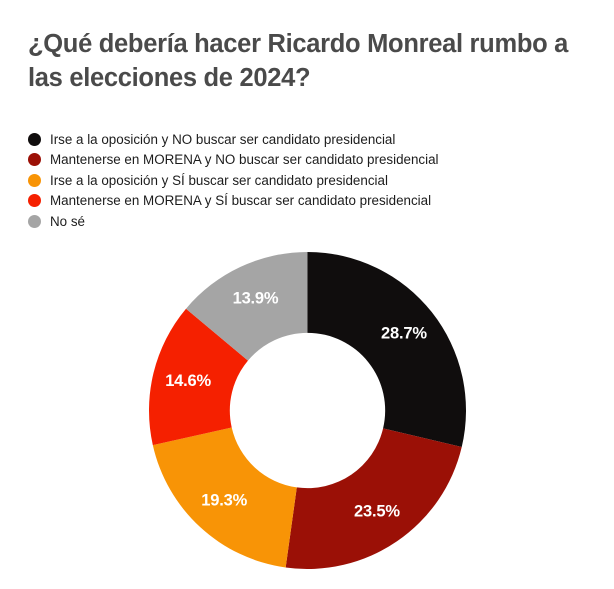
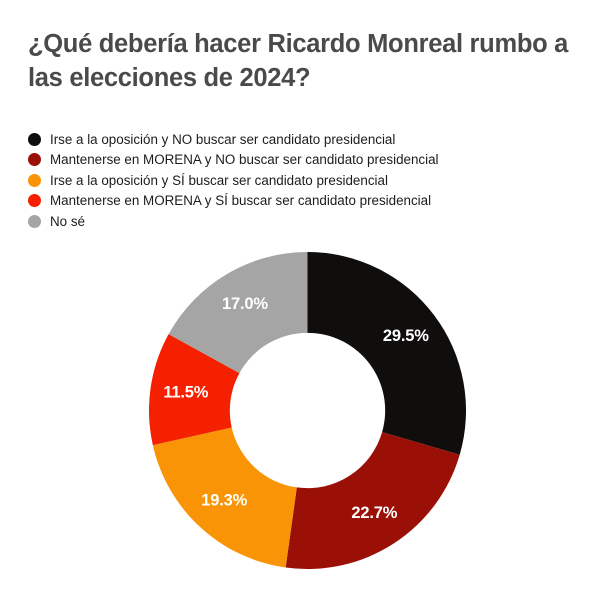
Irse a la oposición y NO buscar ser candidato presidencial: 28.7% -> 29.5%
Mantenerse en MORENA y NO buscar ser candidato presidencial: 23.5% -> 22.7%
Mantenerse en MORENA y SÍ buscar ser candidato presidencial: 14.6% -> 11.5%
No sé: 13.9% -> 17.0%
